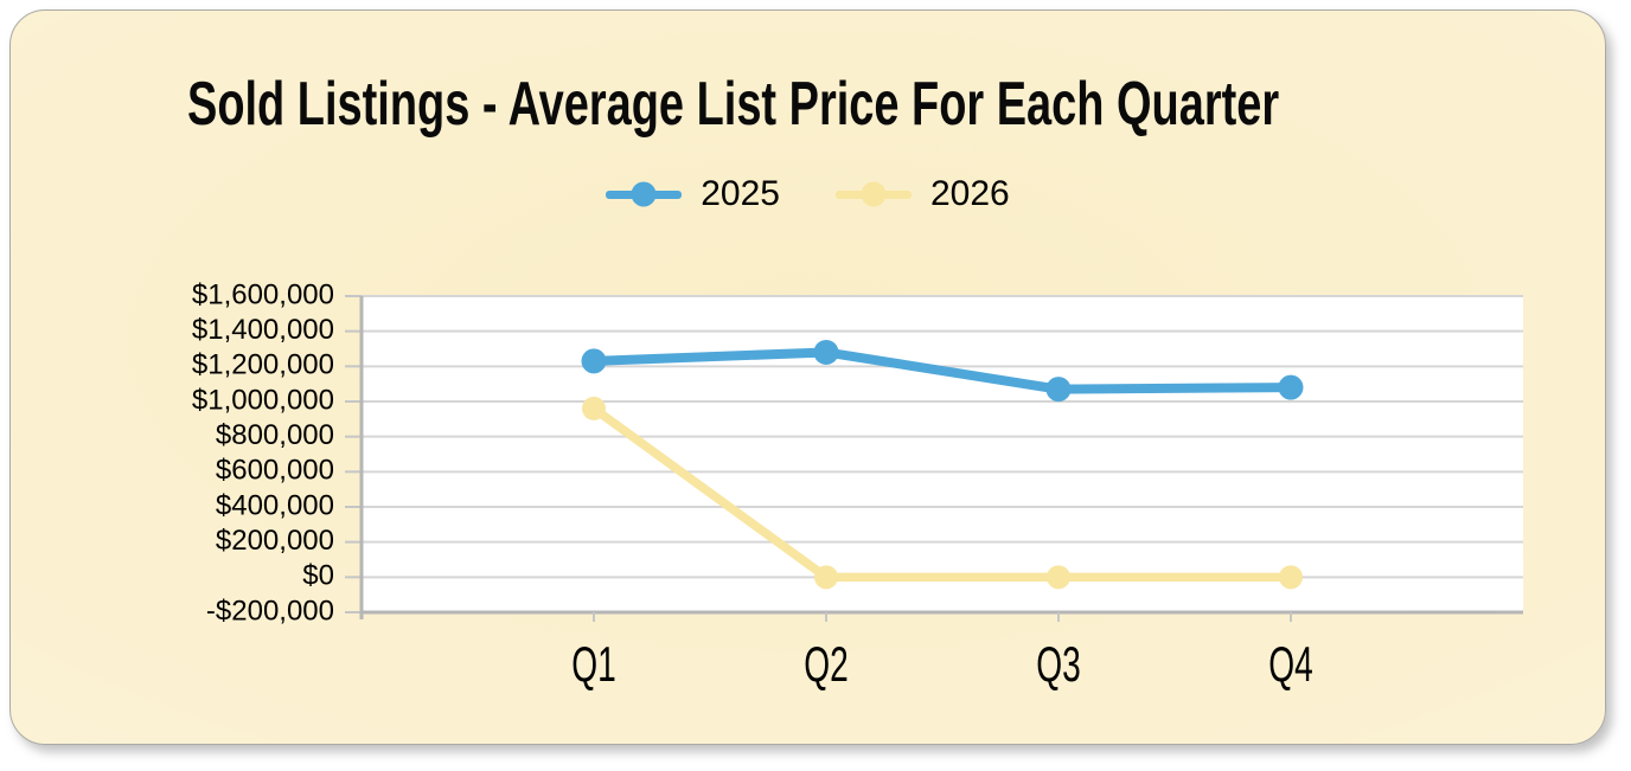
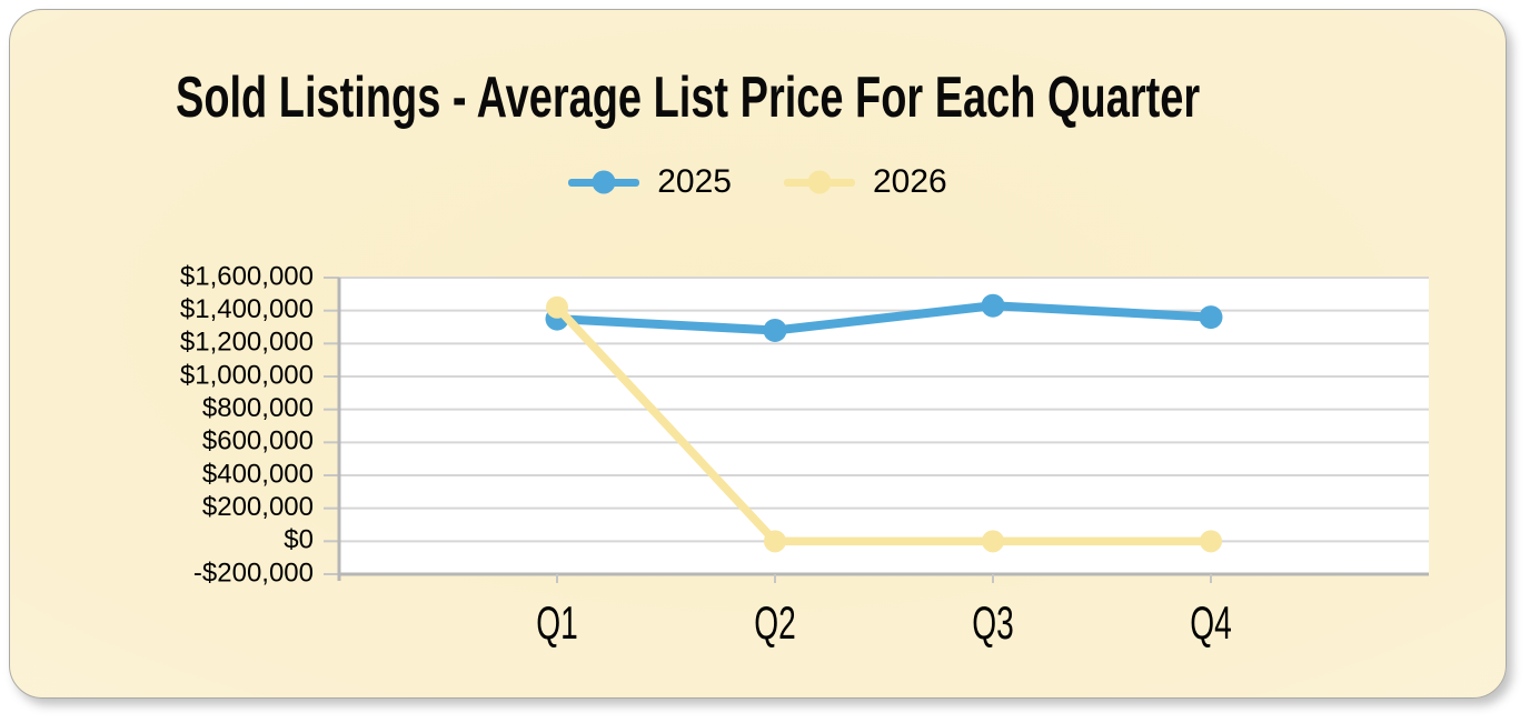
2025/Q1: $1230000 -> $1350000
2026/Q1: $960000 -> $1420000
2025/Q3: $1070000 -> $1430000
2025/Q4: $1080000 -> $1360000
